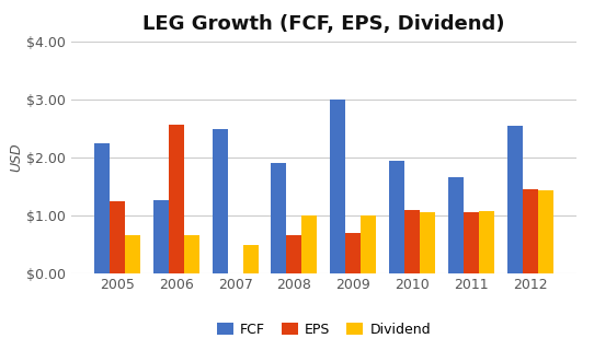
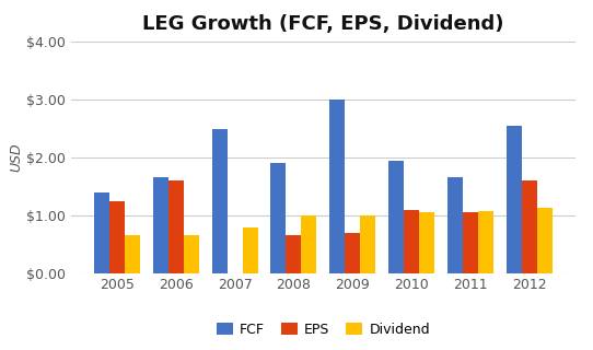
FCF/2005: $2.24 -> $1.40
FCF/2006: $1.26 -> $1.65
EPS/2006: $2.56 -> $1.60
Dividend/2007: $0.48 -> $0.78
EPS/2012: $1.46 -> $1.60
Dividend/2012: $1.44 -> $1.12
